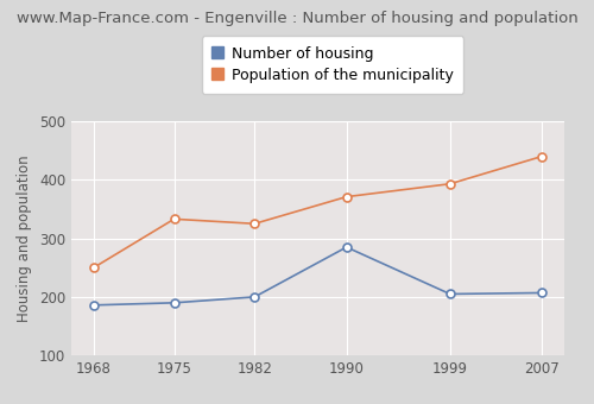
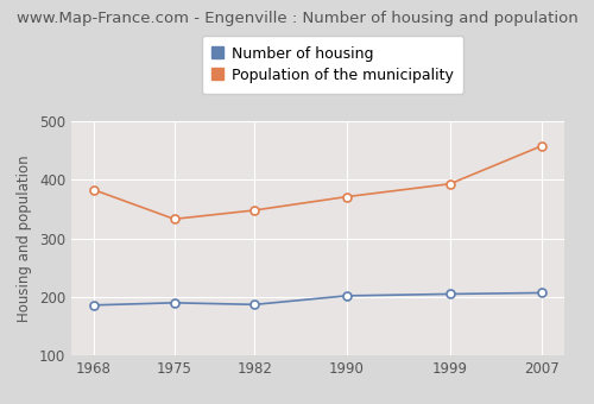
Population of the municipality/1968: 250 -> 383
Number of housing/1982: 200 -> 187
Population of the municipality/1982: 325 -> 348
Number of housing/1990: 285 -> 202
Population of the municipality/2007: 440 -> 458
